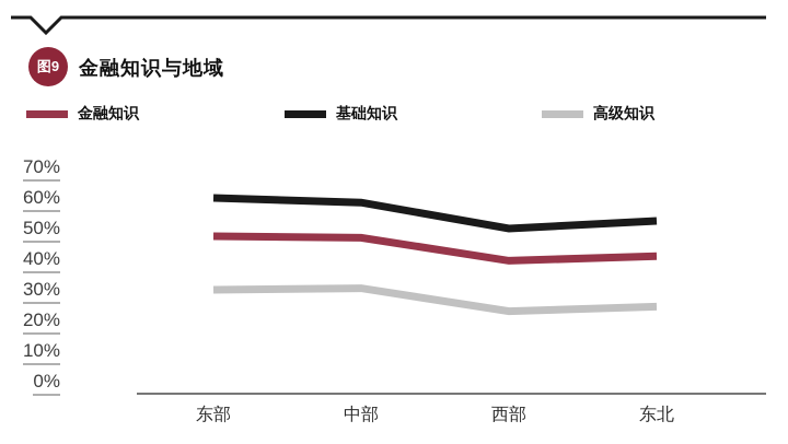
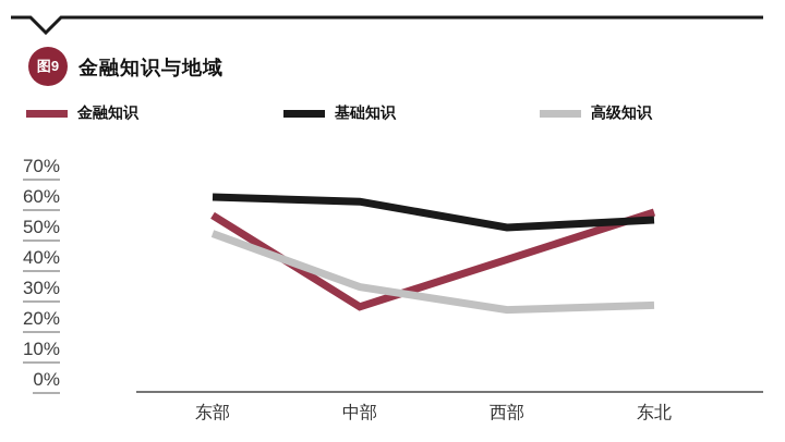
金融知识/东部: 48% -> 54%
高级知识/东部: 30% -> 48%
金融知识/中部: 47% -> 24%
金融知识/东北: 41% -> 55%
